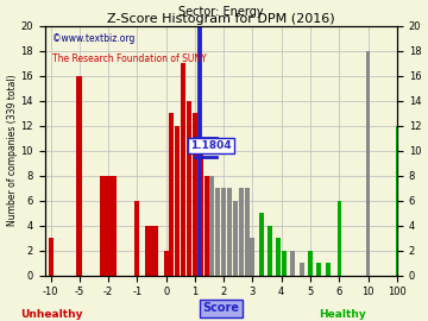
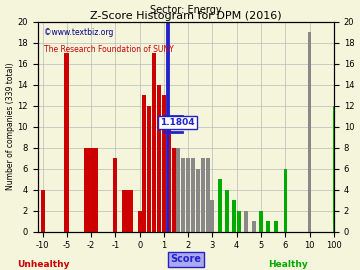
-10: 3 -> 4
-5: 16 -> 17
-1: 6 -> 7
10: 18 -> 19
